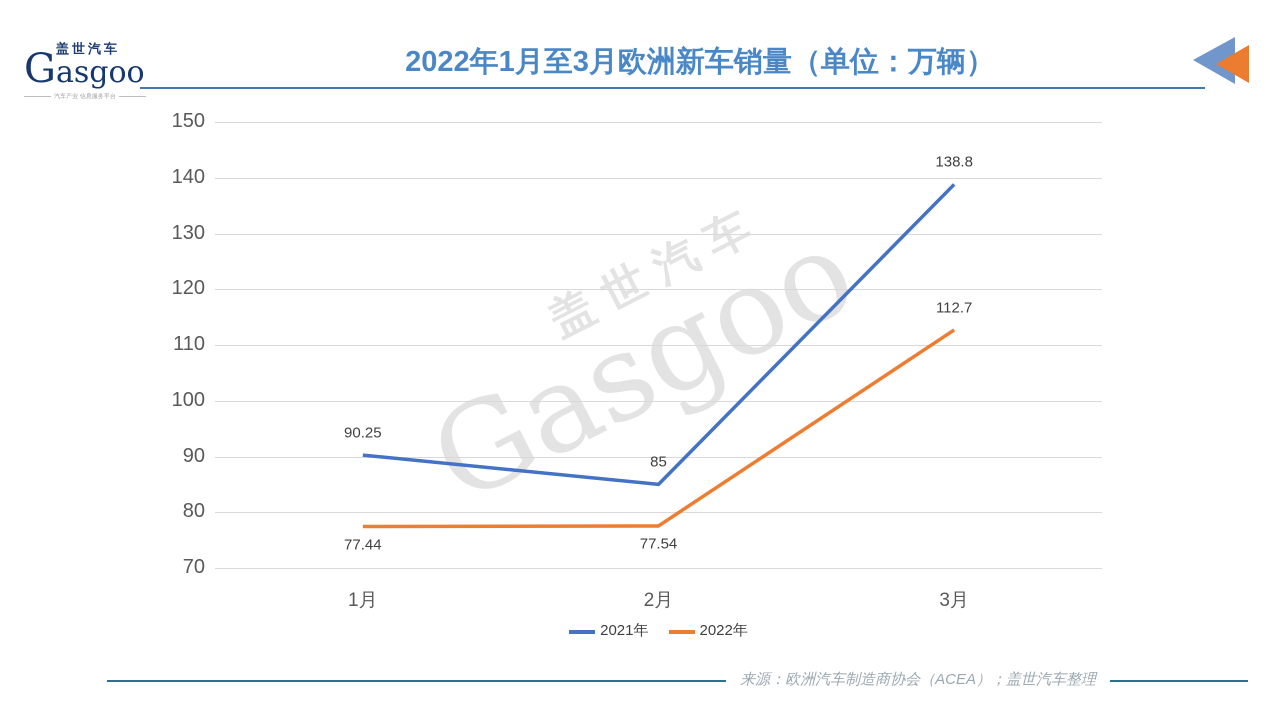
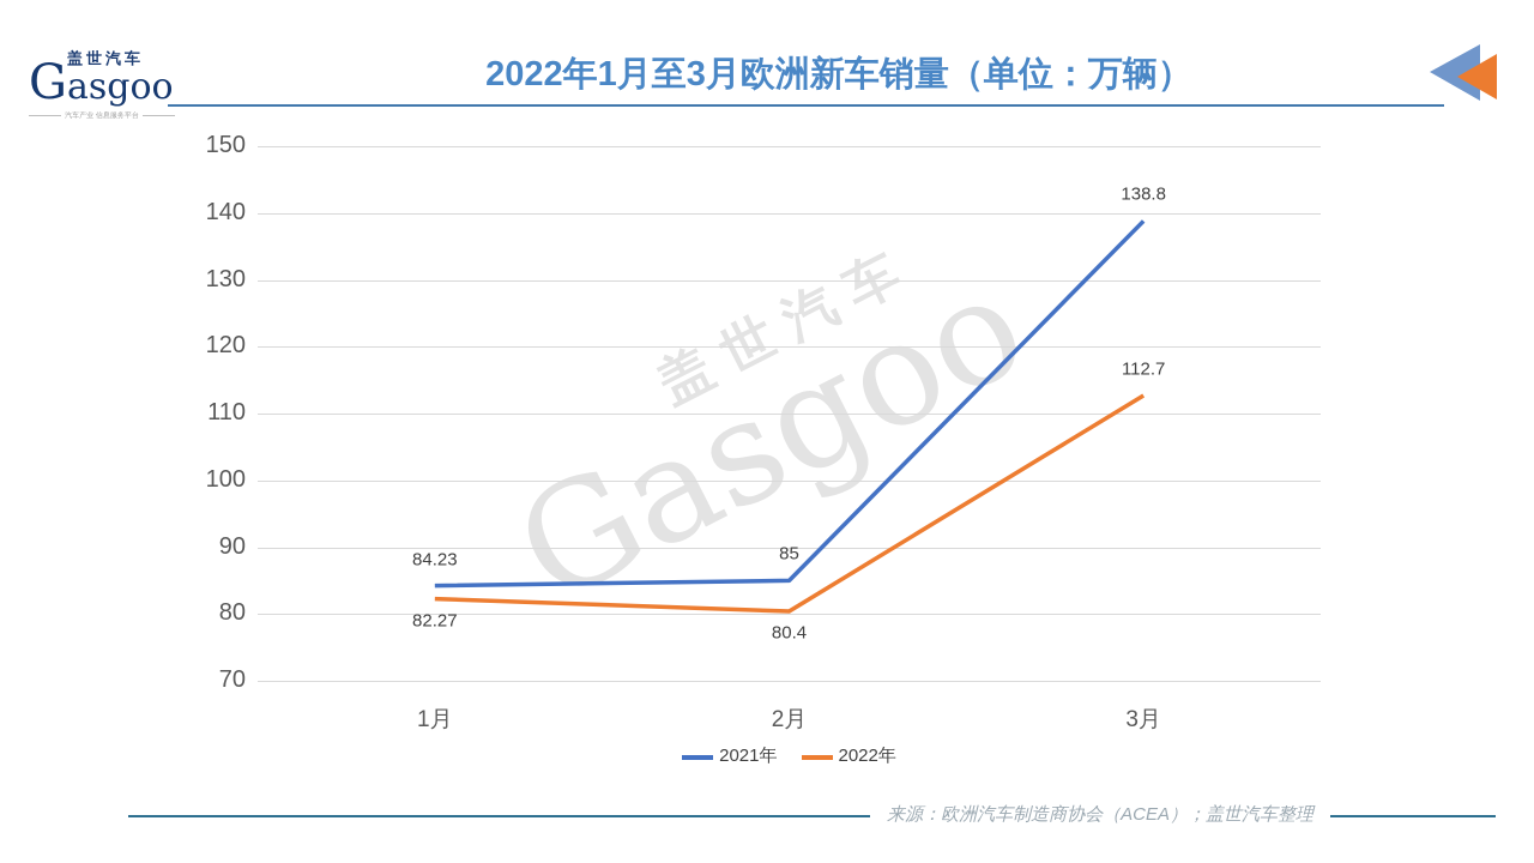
2021年/1月: 90.25 -> 84.23
2022年/1月: 77.44 -> 82.27
2022年/2月: 77.54 -> 80.4
